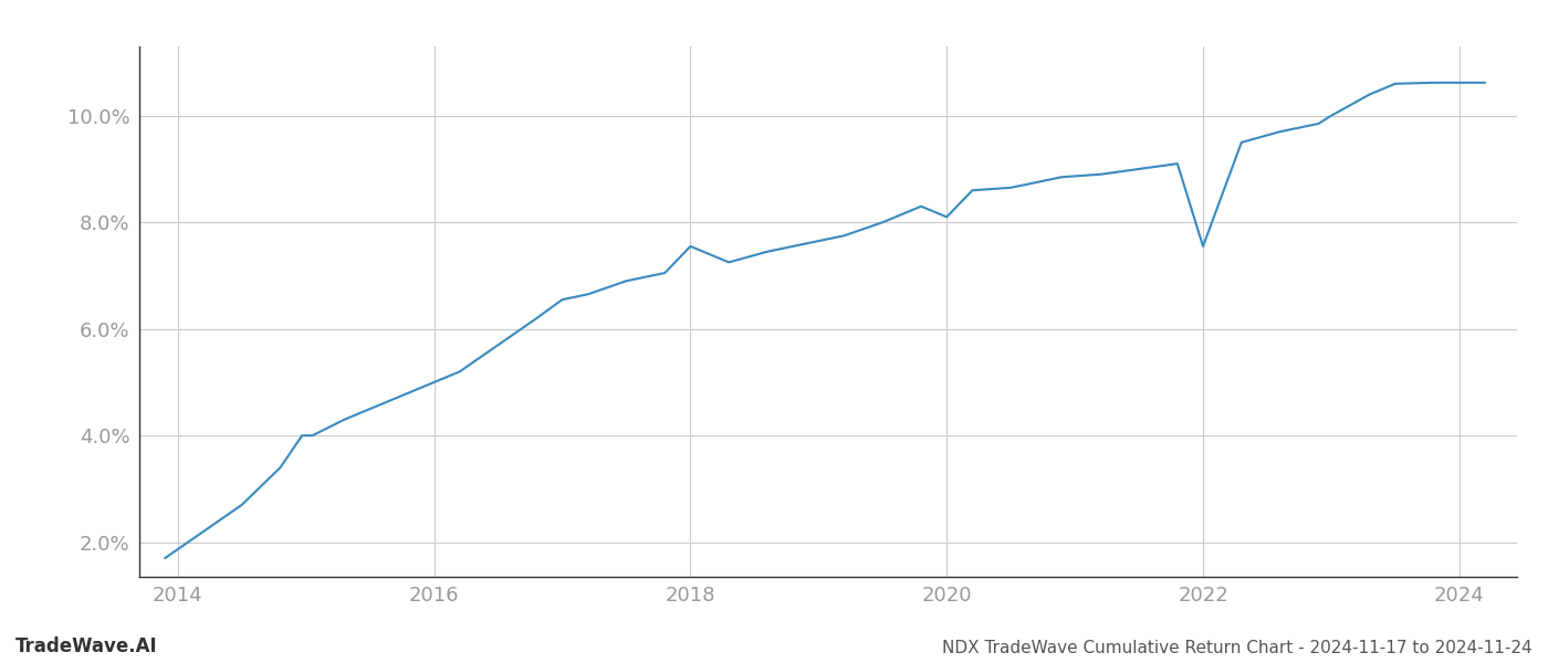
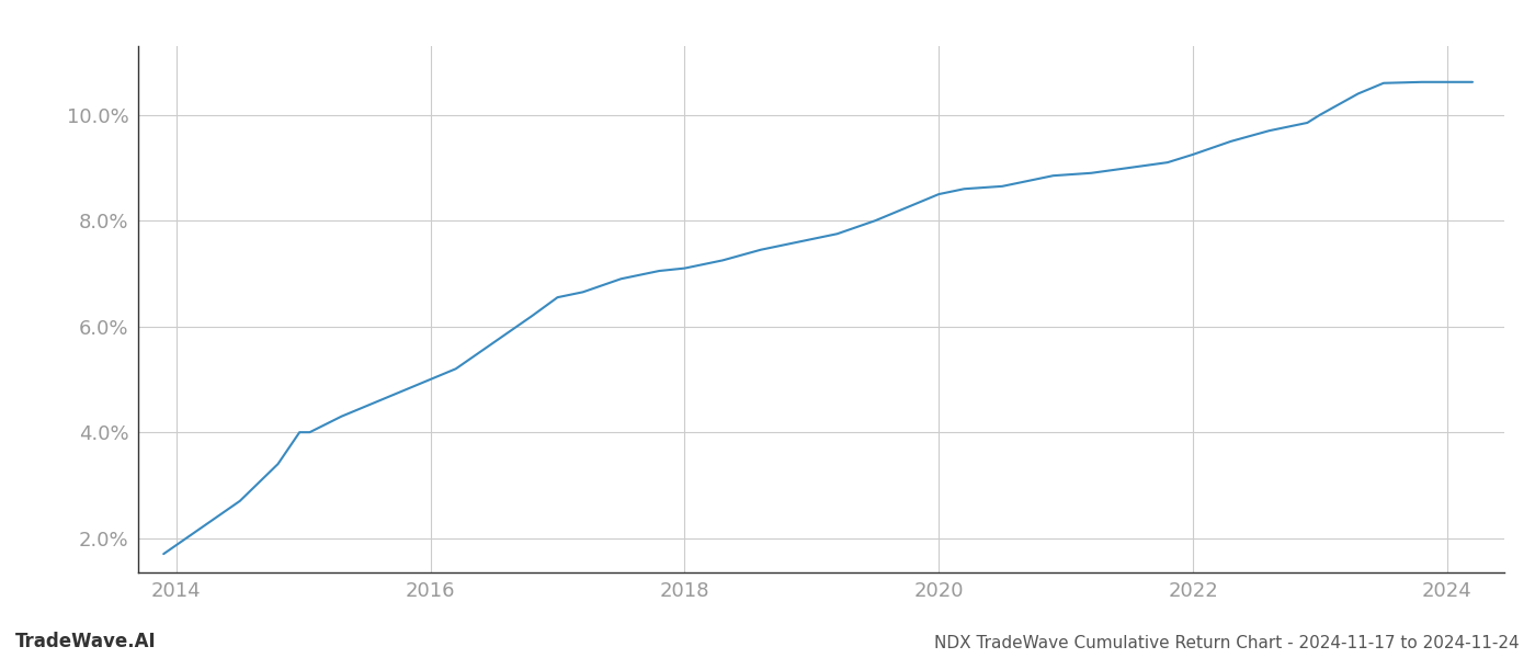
2018: 7.55% -> 7.10%
2020: 8.10% -> 8.50%
2022: 7.55% -> 9.25%
